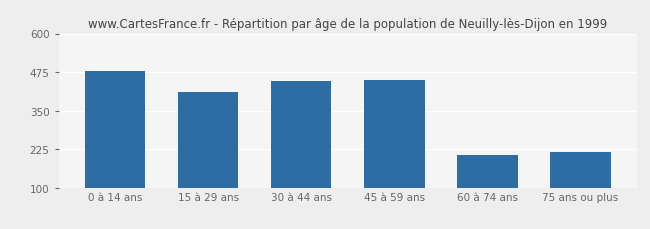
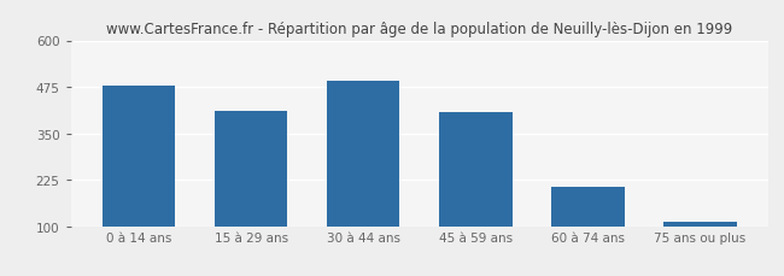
30 à 44 ans: 445 -> 490
45 à 59 ans: 450 -> 408
75 ans ou plus: 215 -> 113
